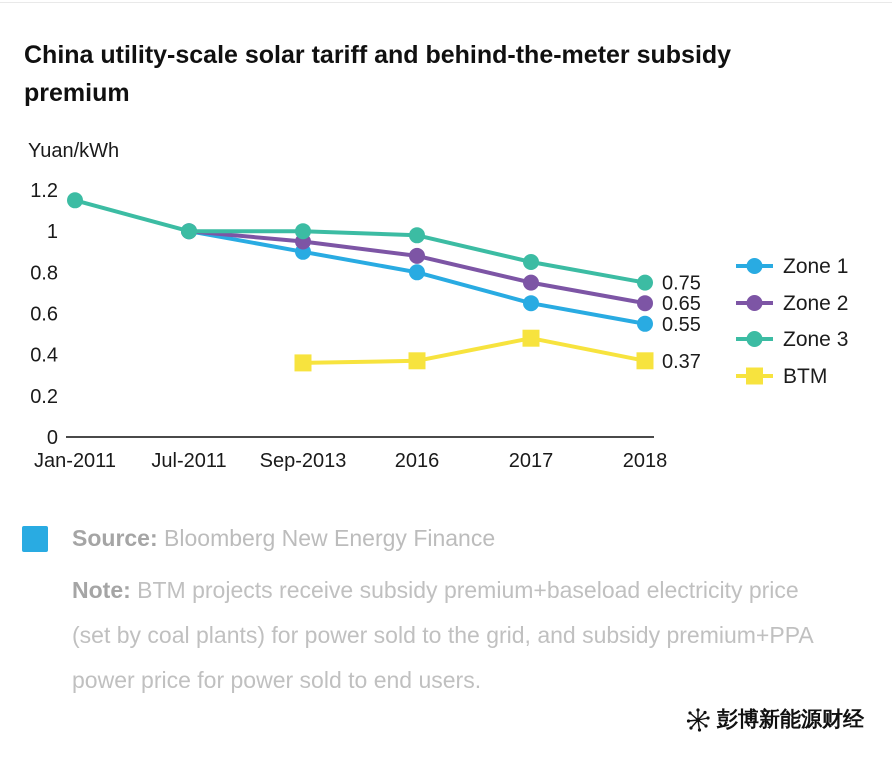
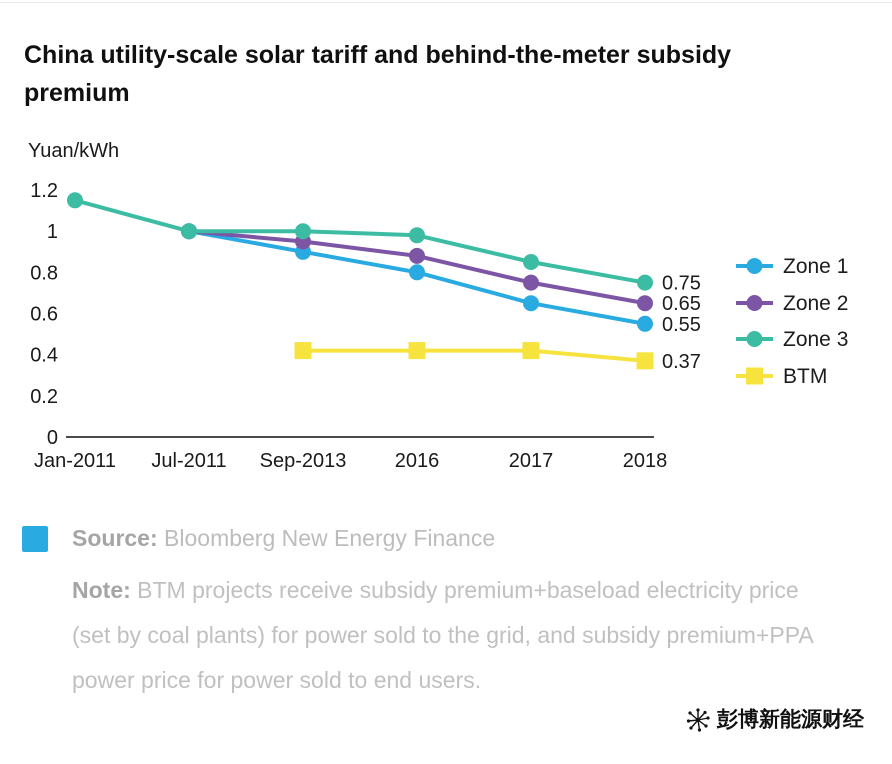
BTM/Sep-2013: 0.36 -> 0.42
BTM/2016: 0.37 -> 0.42
BTM/2017: 0.48 -> 0.42
